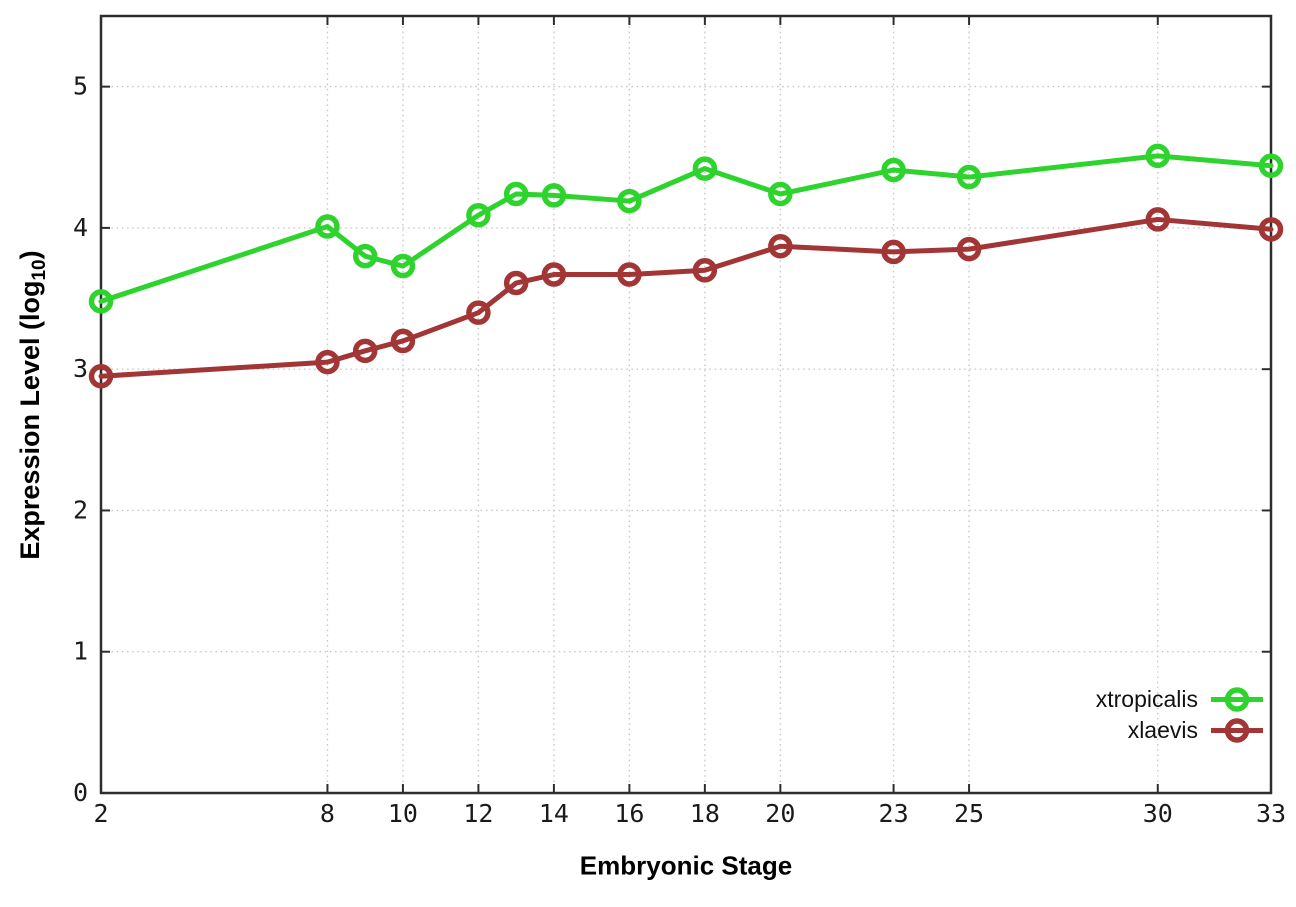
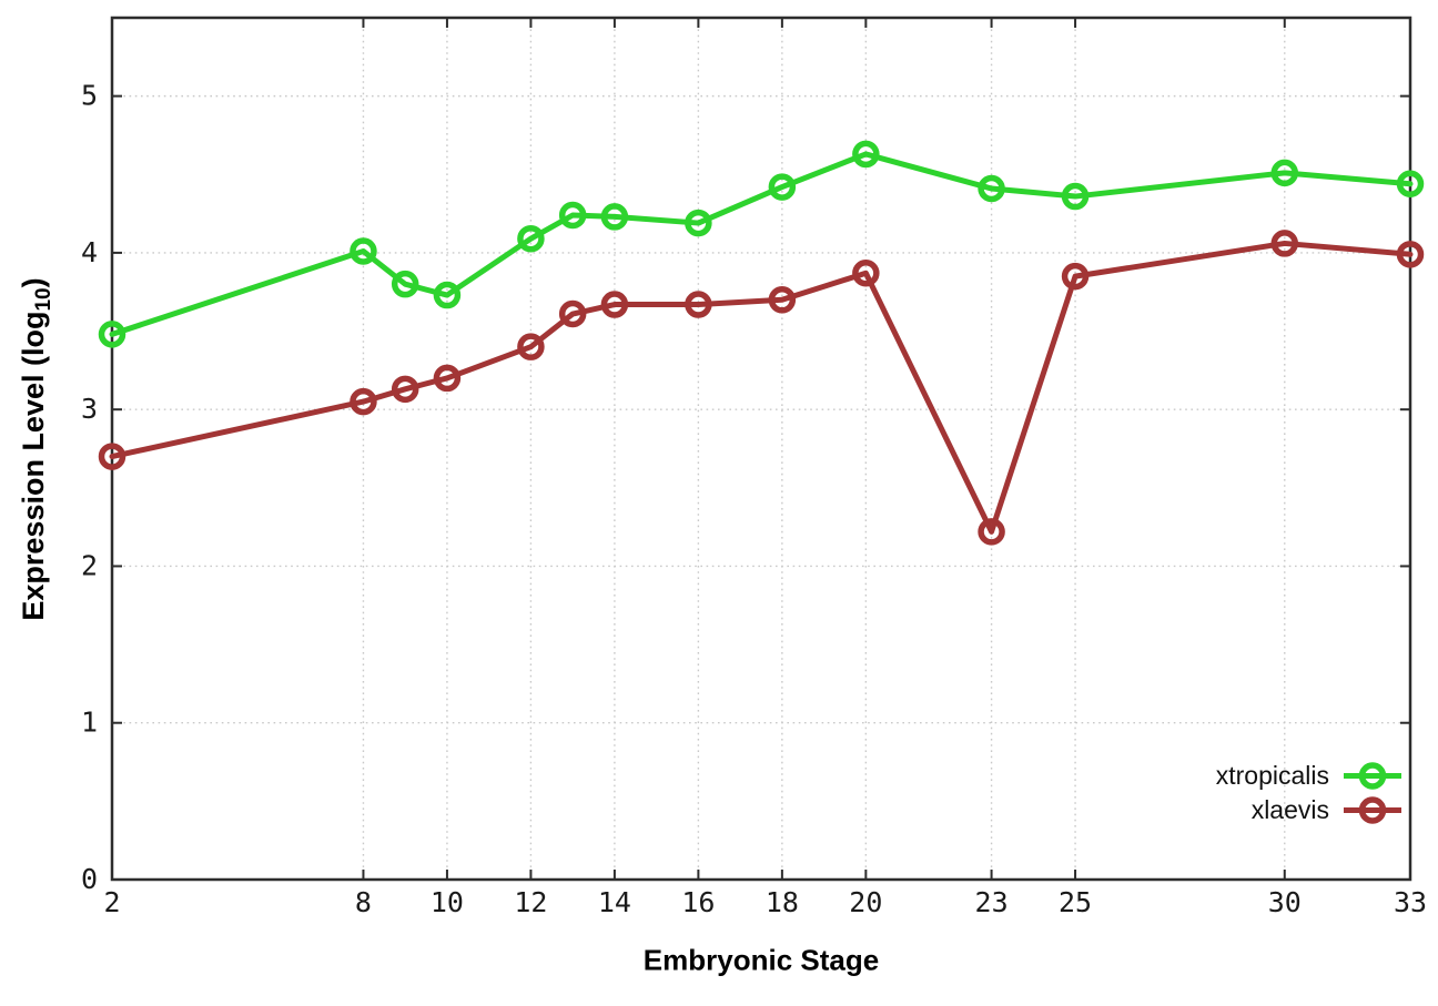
xlaevis/2: 2.95 -> 2.70
xtropicalis/20: 4.24 -> 4.63
xlaevis/23: 3.83 -> 2.22
